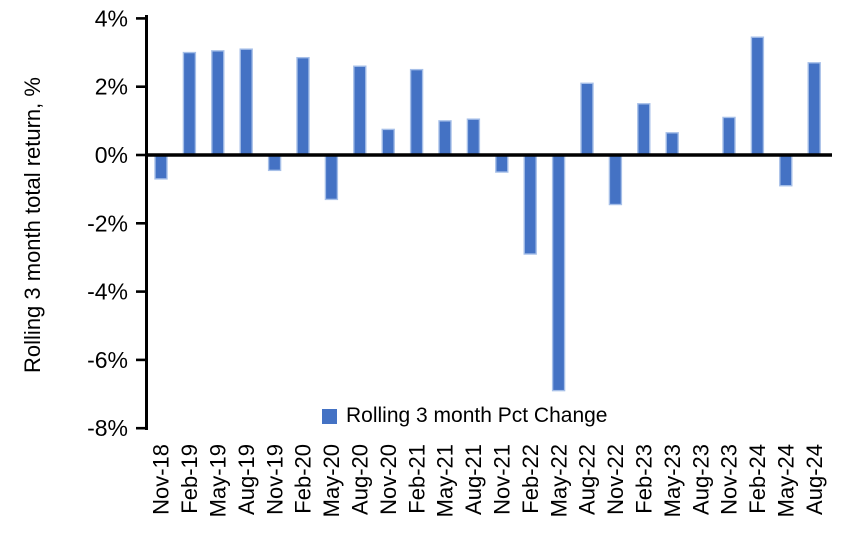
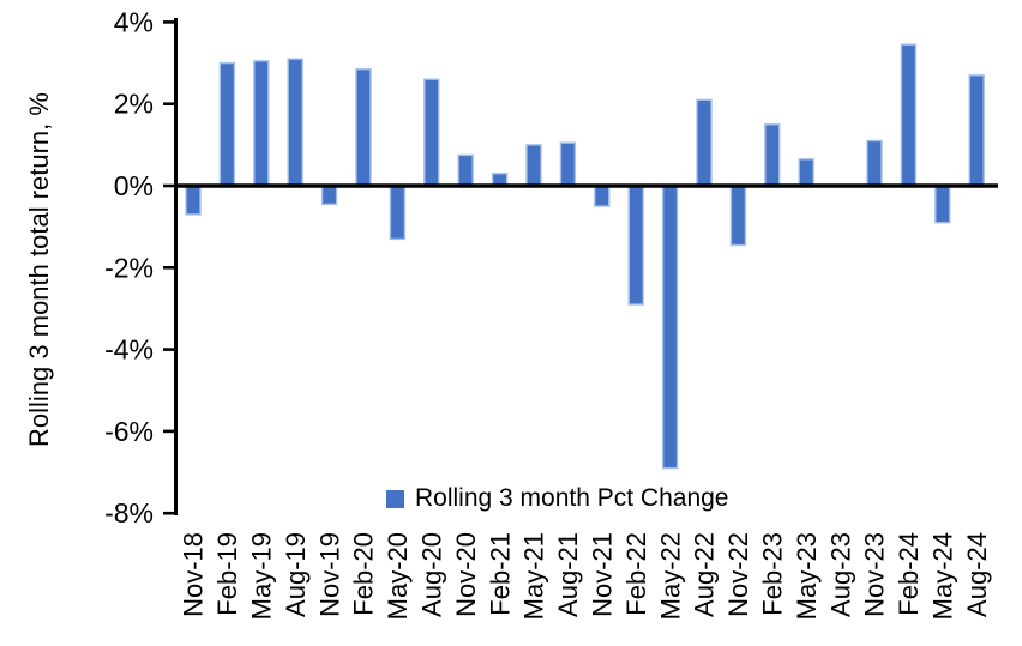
Feb-21: 2.5% -> 0.3%
